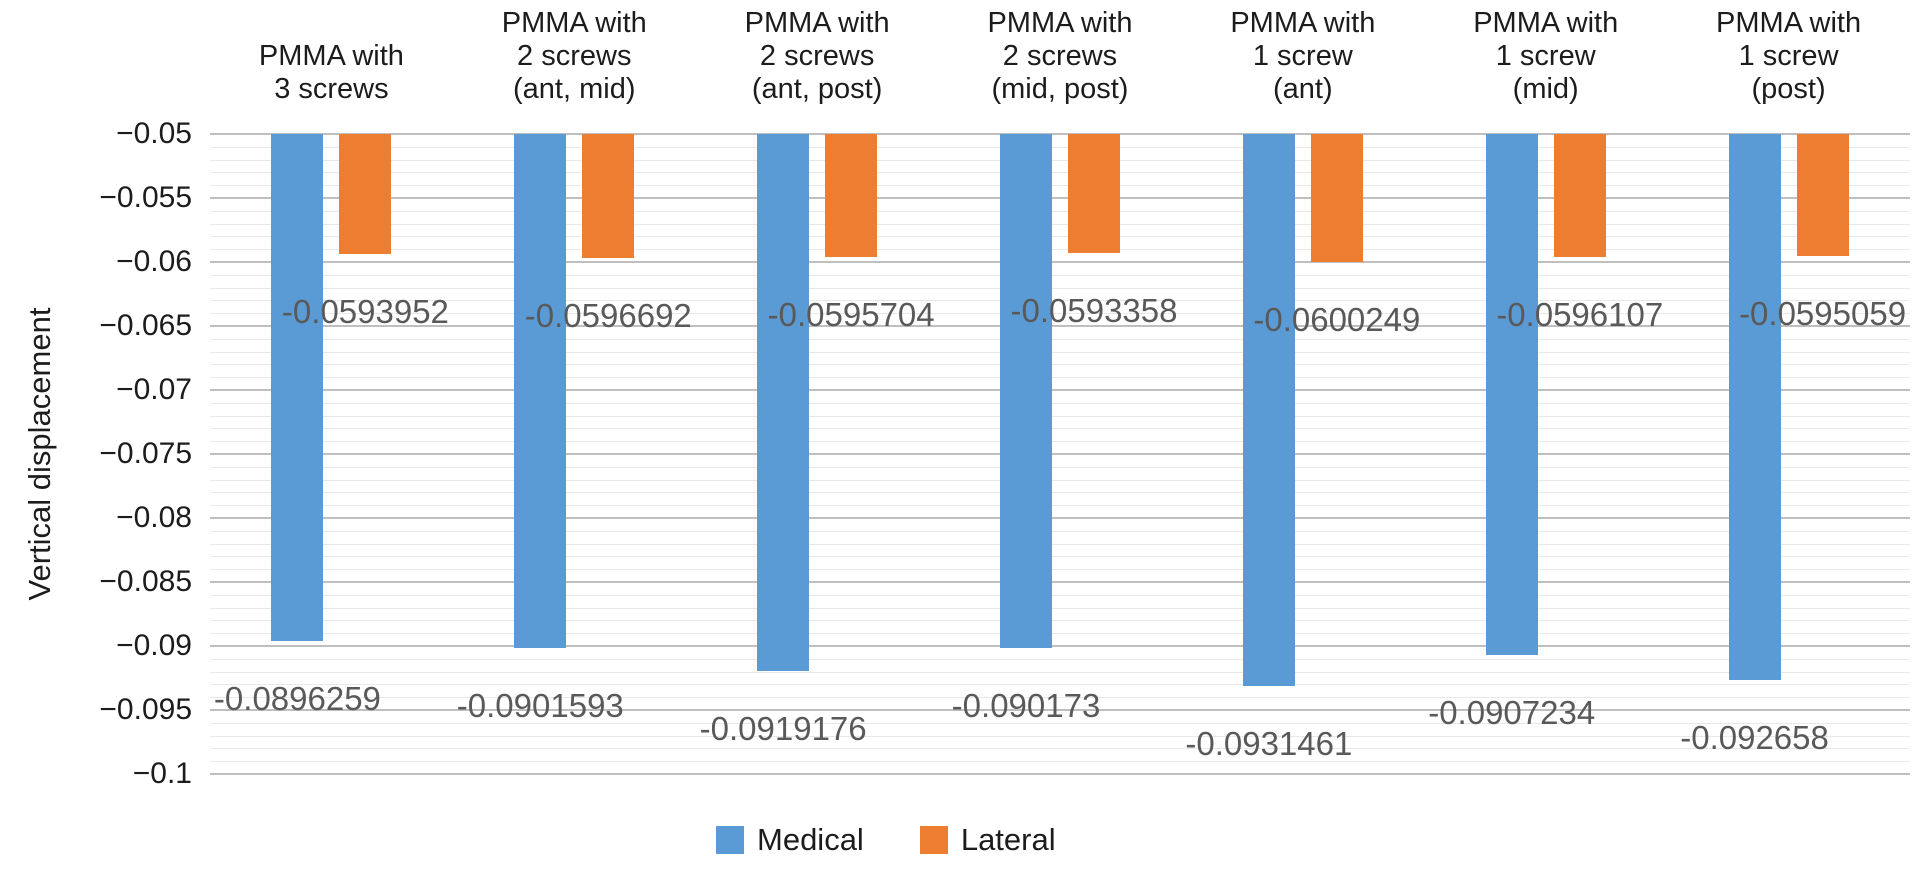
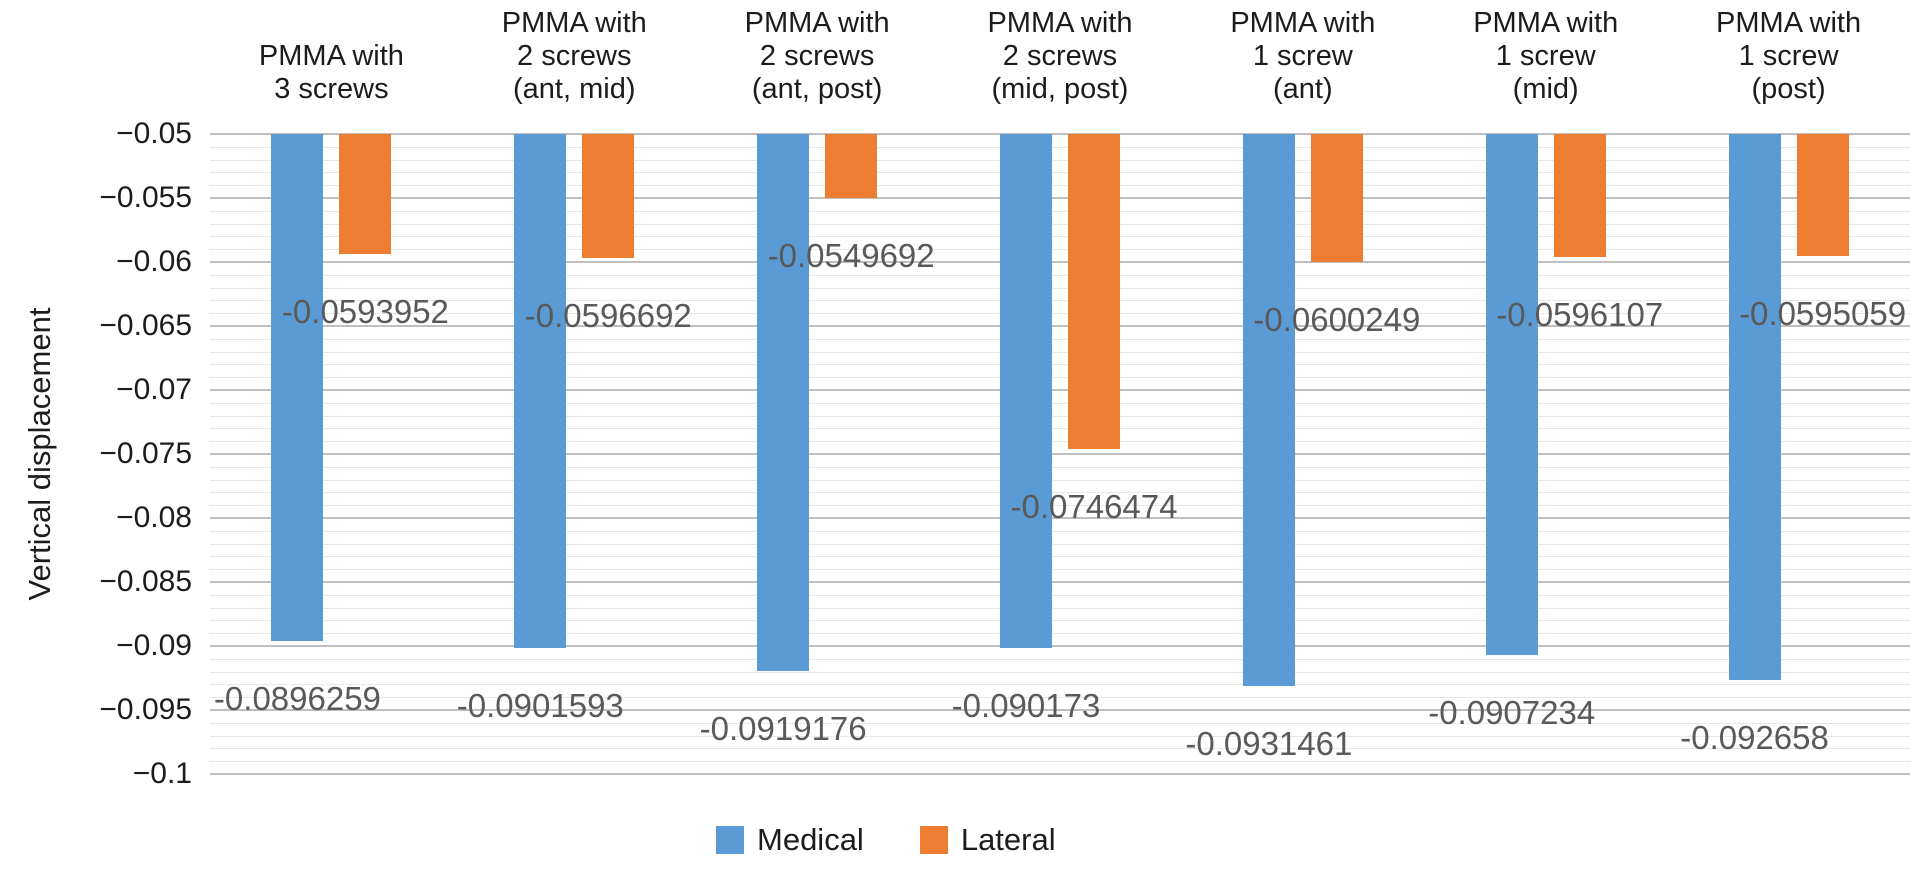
Lateral/PMMA with 2 screws (ant, post): -0.0595704 -> -0.0549692
Lateral/PMMA with 2 screws (mid, post): -0.0593358 -> -0.0746474
